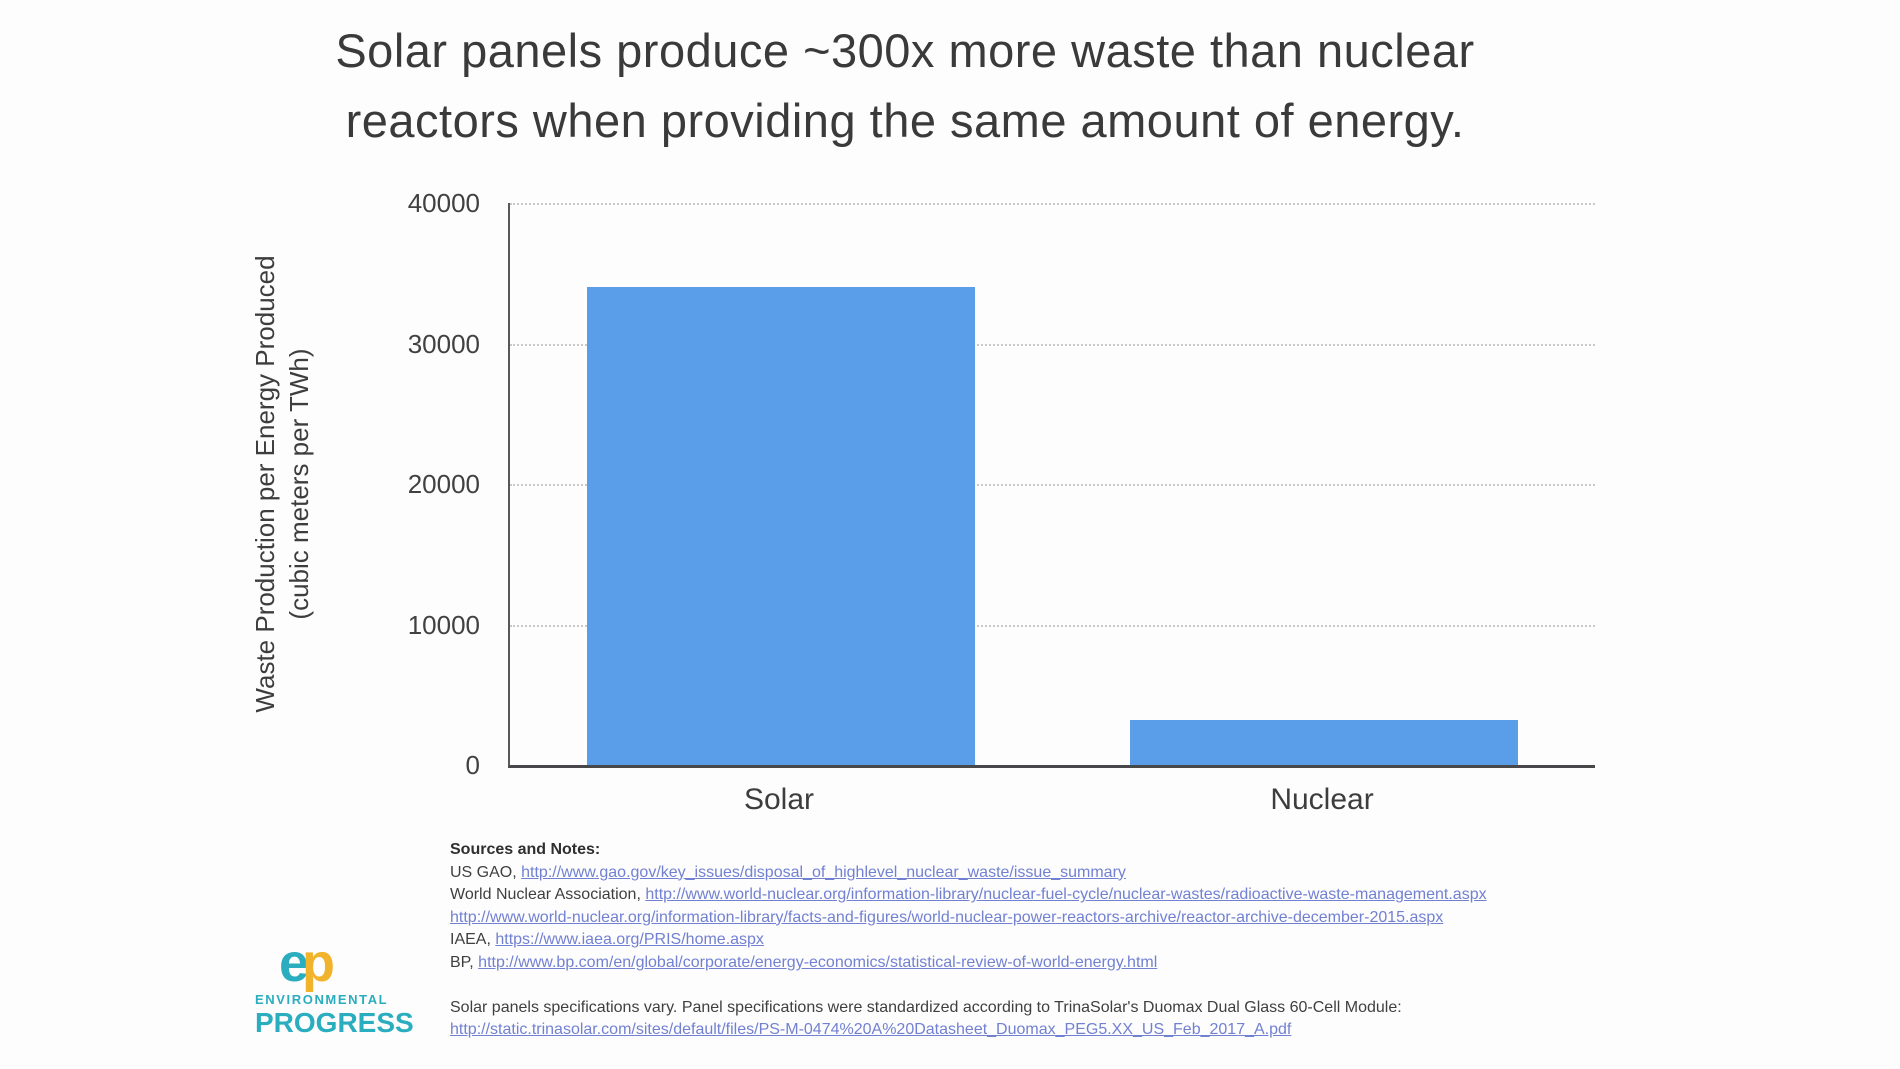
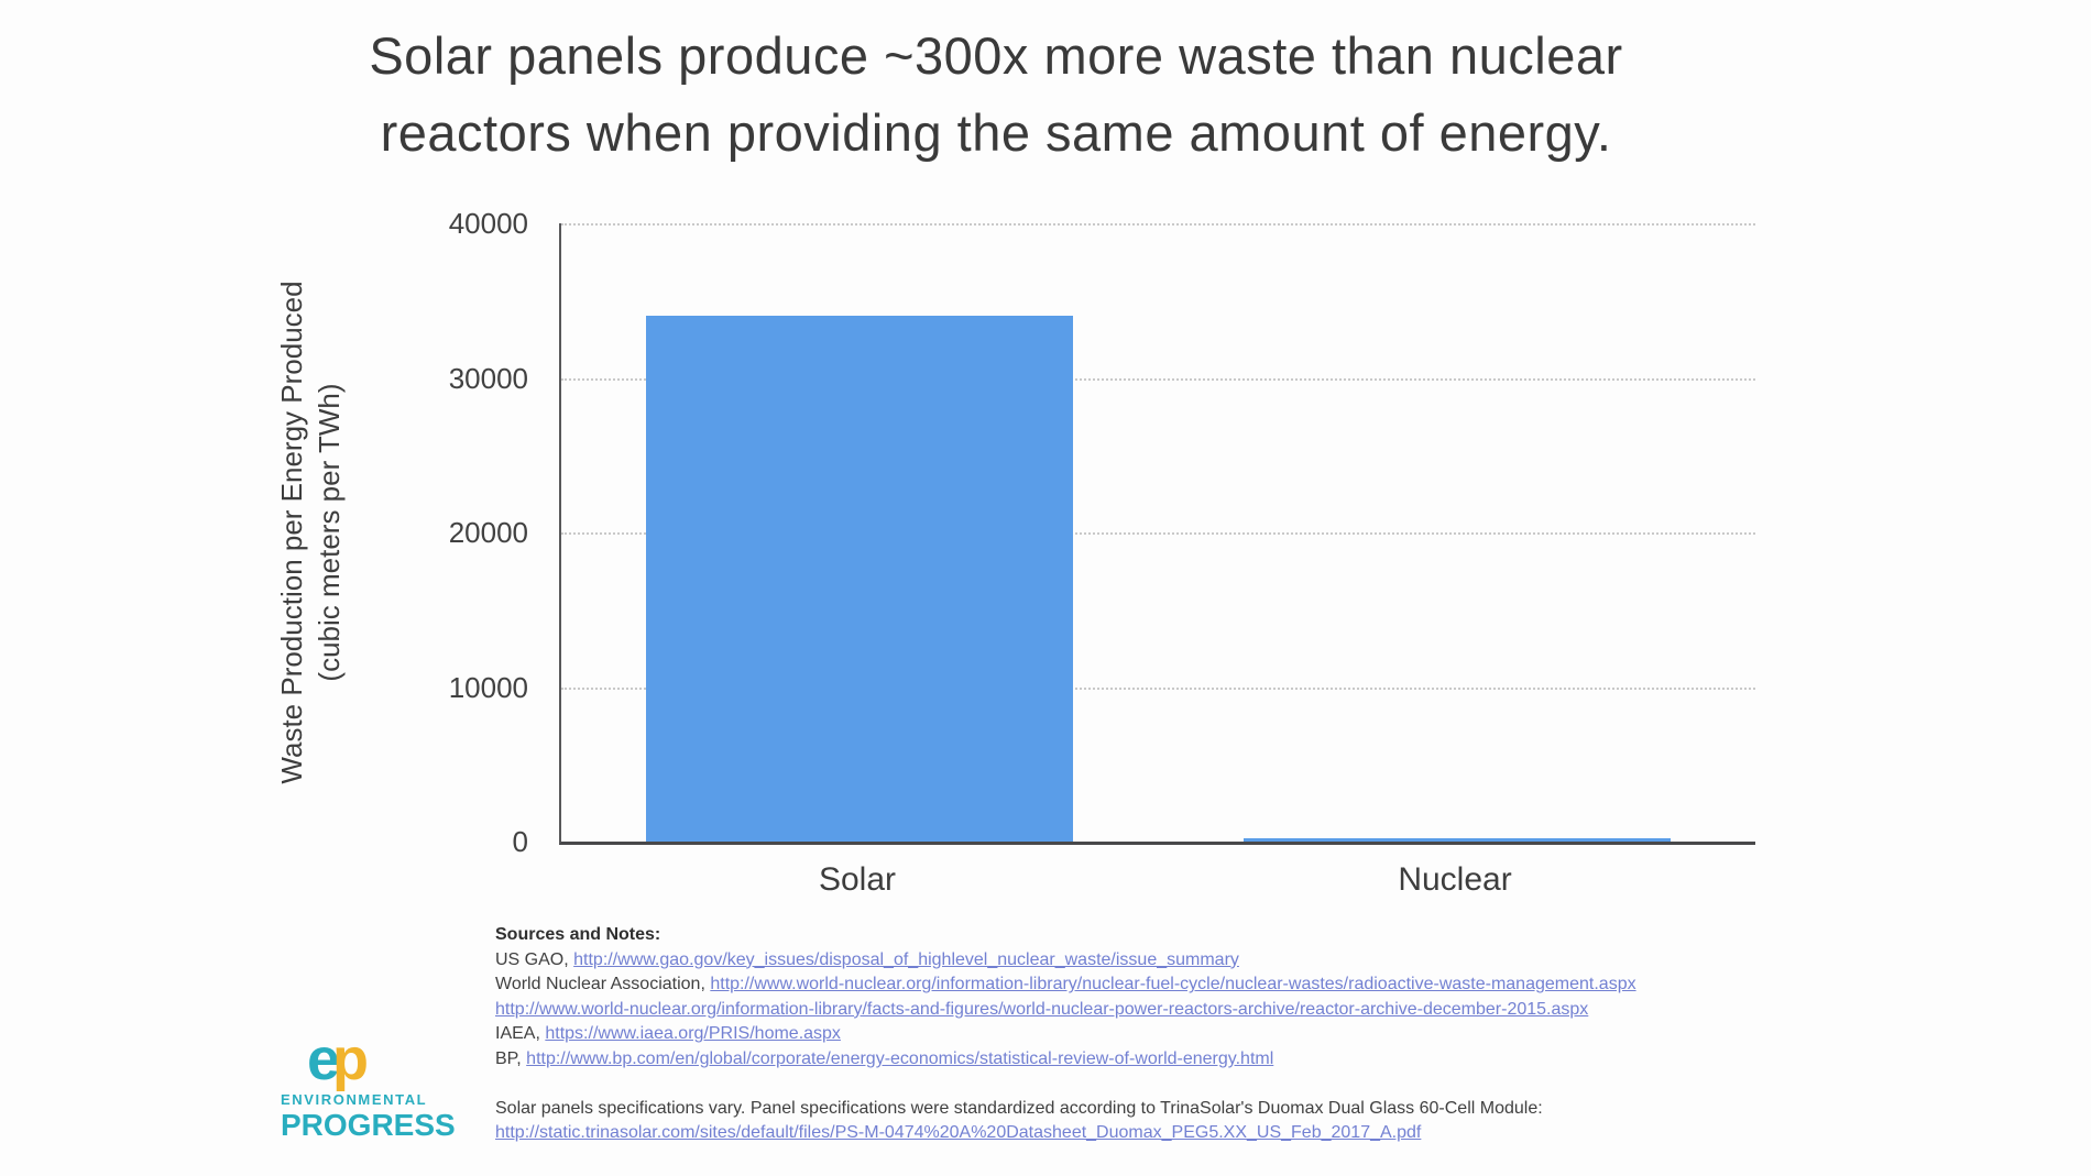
Nuclear: 3200 -> 100
